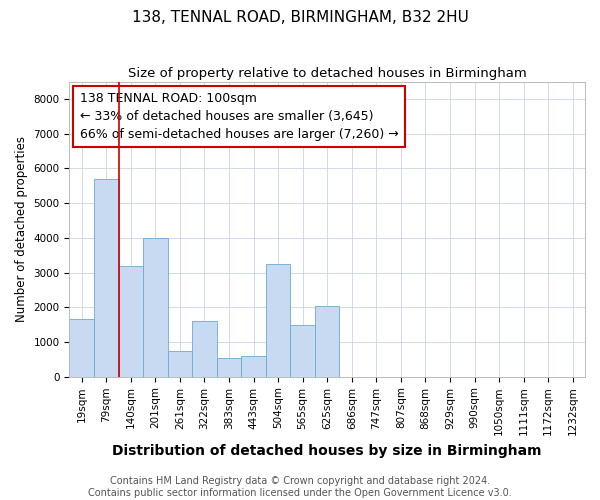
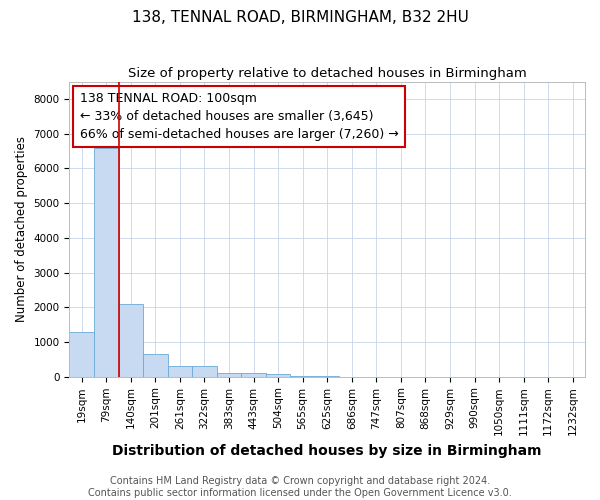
19sqm: 1650 -> 1300
79sqm: 5700 -> 6600
140sqm: 3200 -> 2080
201sqm: 4000 -> 650
261sqm: 750 -> 300
322sqm: 1600 -> 300
383sqm: 550 -> 120
443sqm: 600 -> 100
504sqm: 3250 -> 80
565sqm: 1500 -> 10
625sqm: 2050 -> 10
